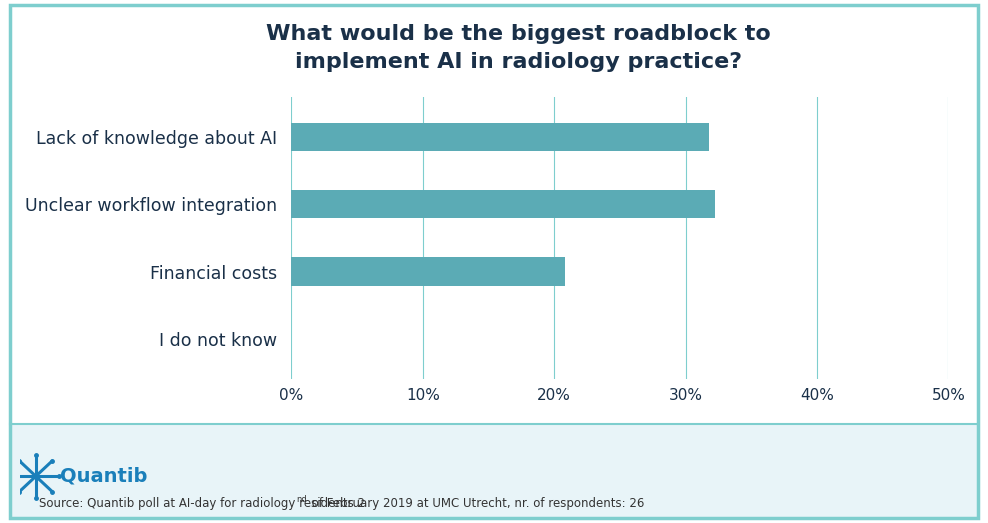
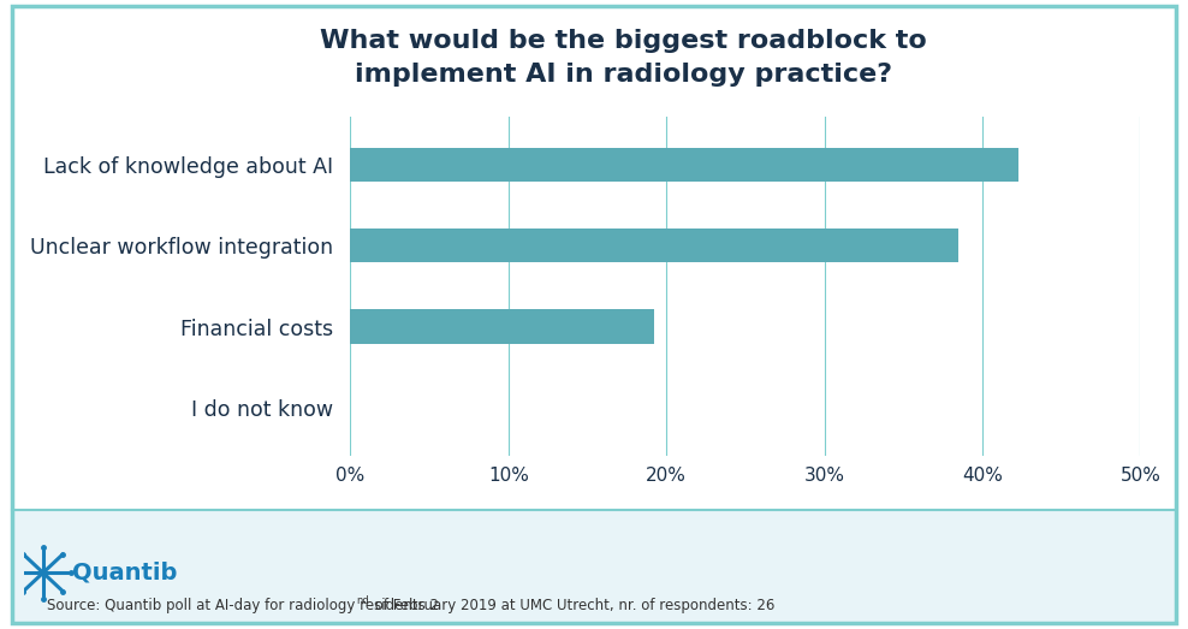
Lack of knowledge about AI: 31.8% -> 42.3%
Unclear workflow integration: 32.2% -> 38.5%
Financial costs: 20.8% -> 19.2%
